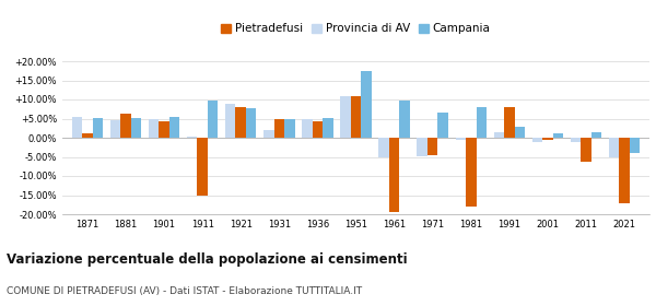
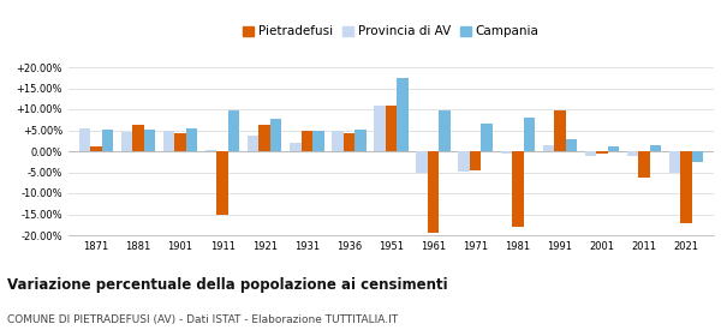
Provincia di AV/1921: 9.0% -> 3.8%
Pietradefusi/1921: 8.0% -> 6.2%
Pietradefusi/1991: 8.0% -> 9.8%
Campania/2021: -4.0% -> -2.5%
